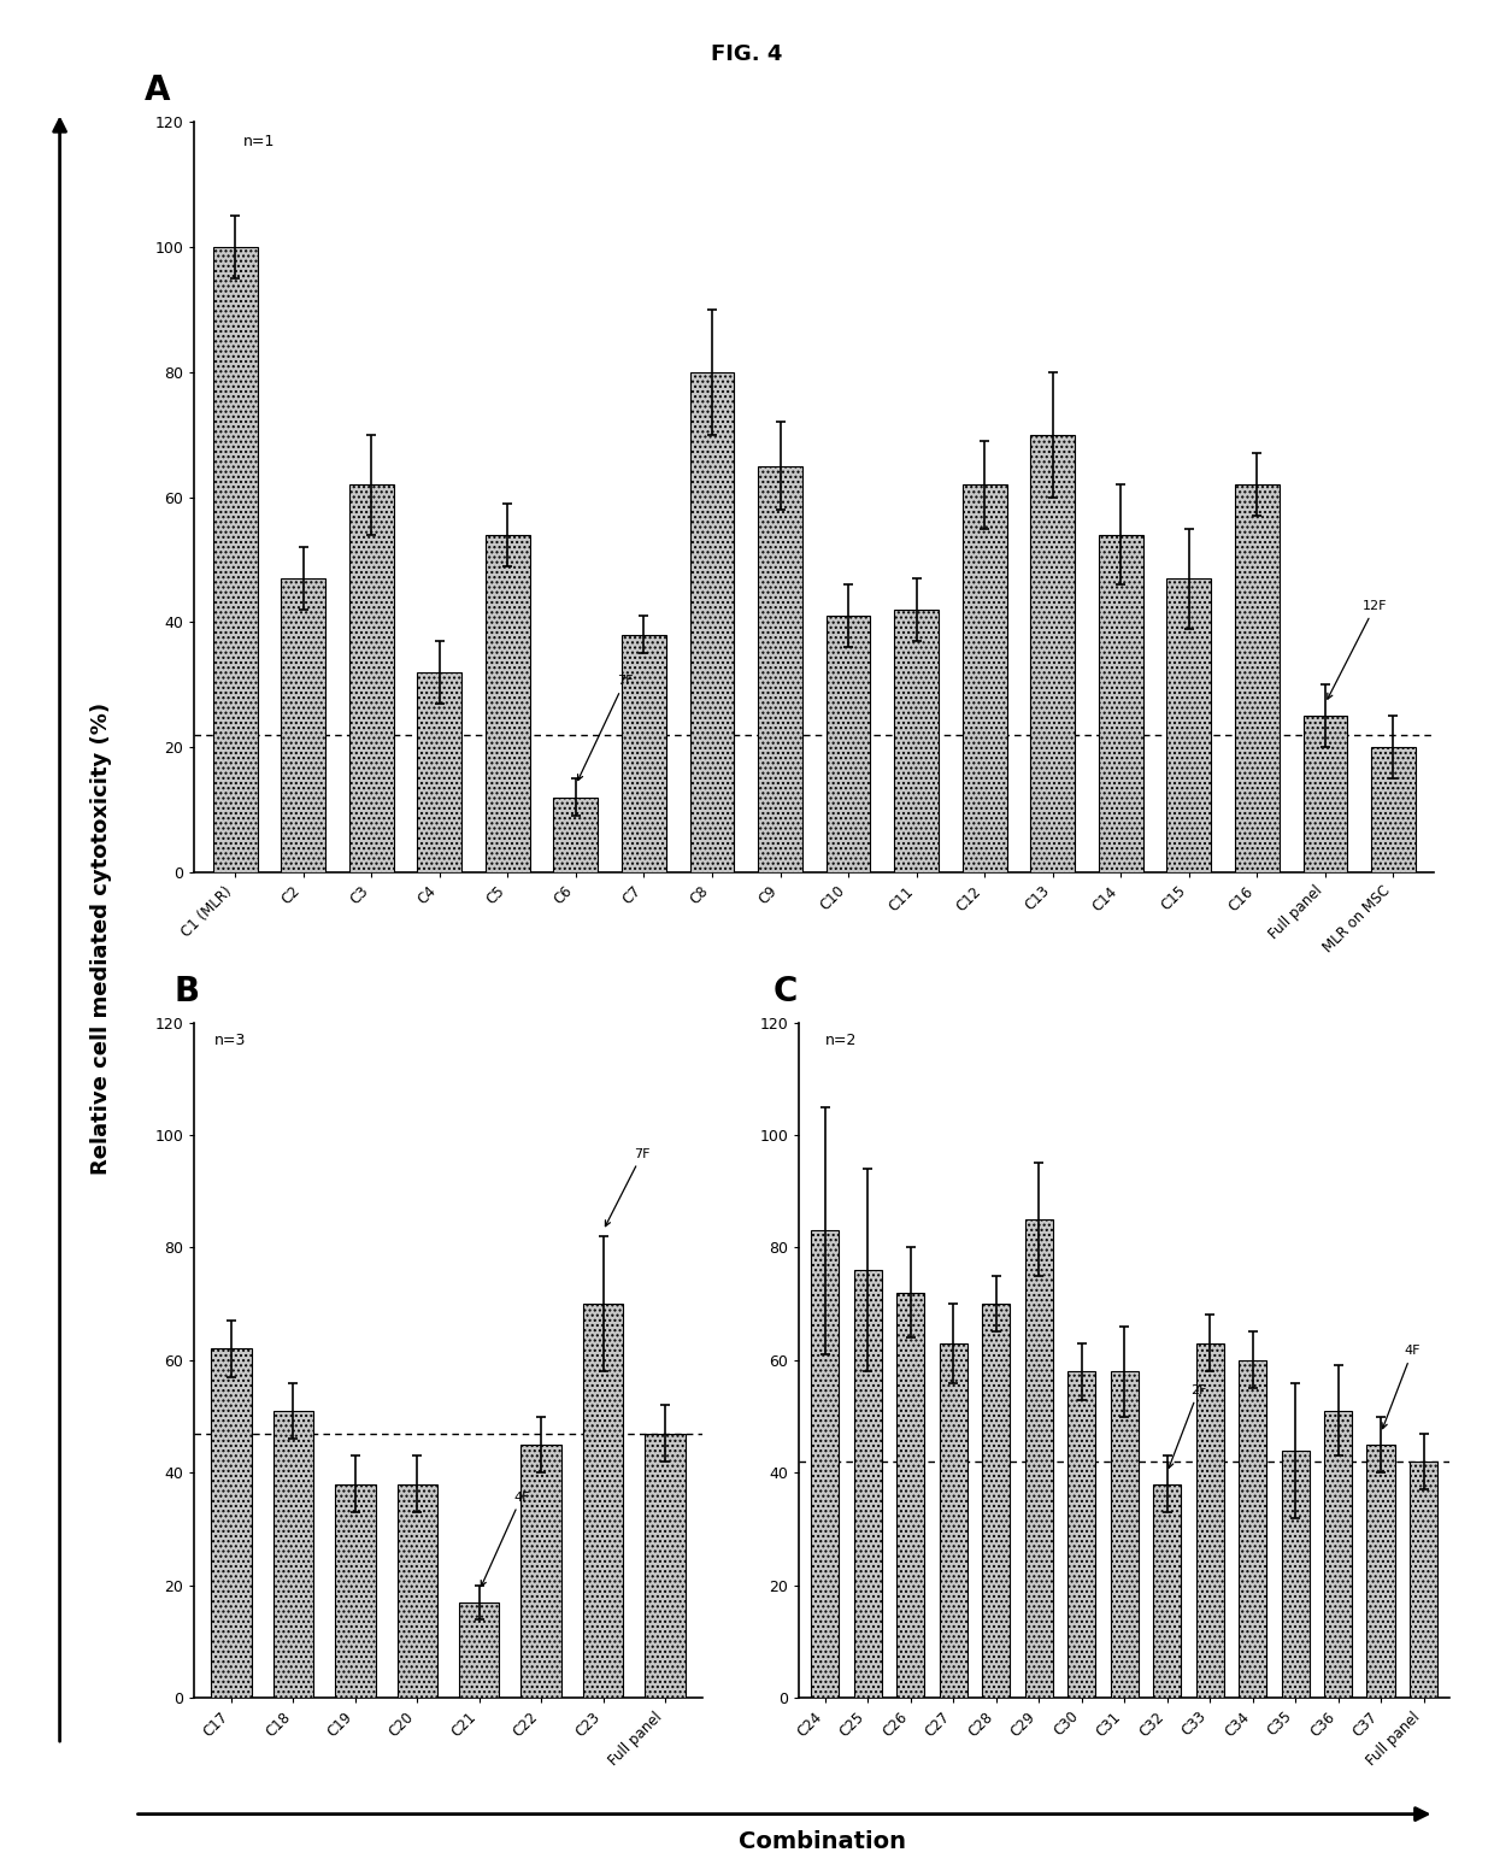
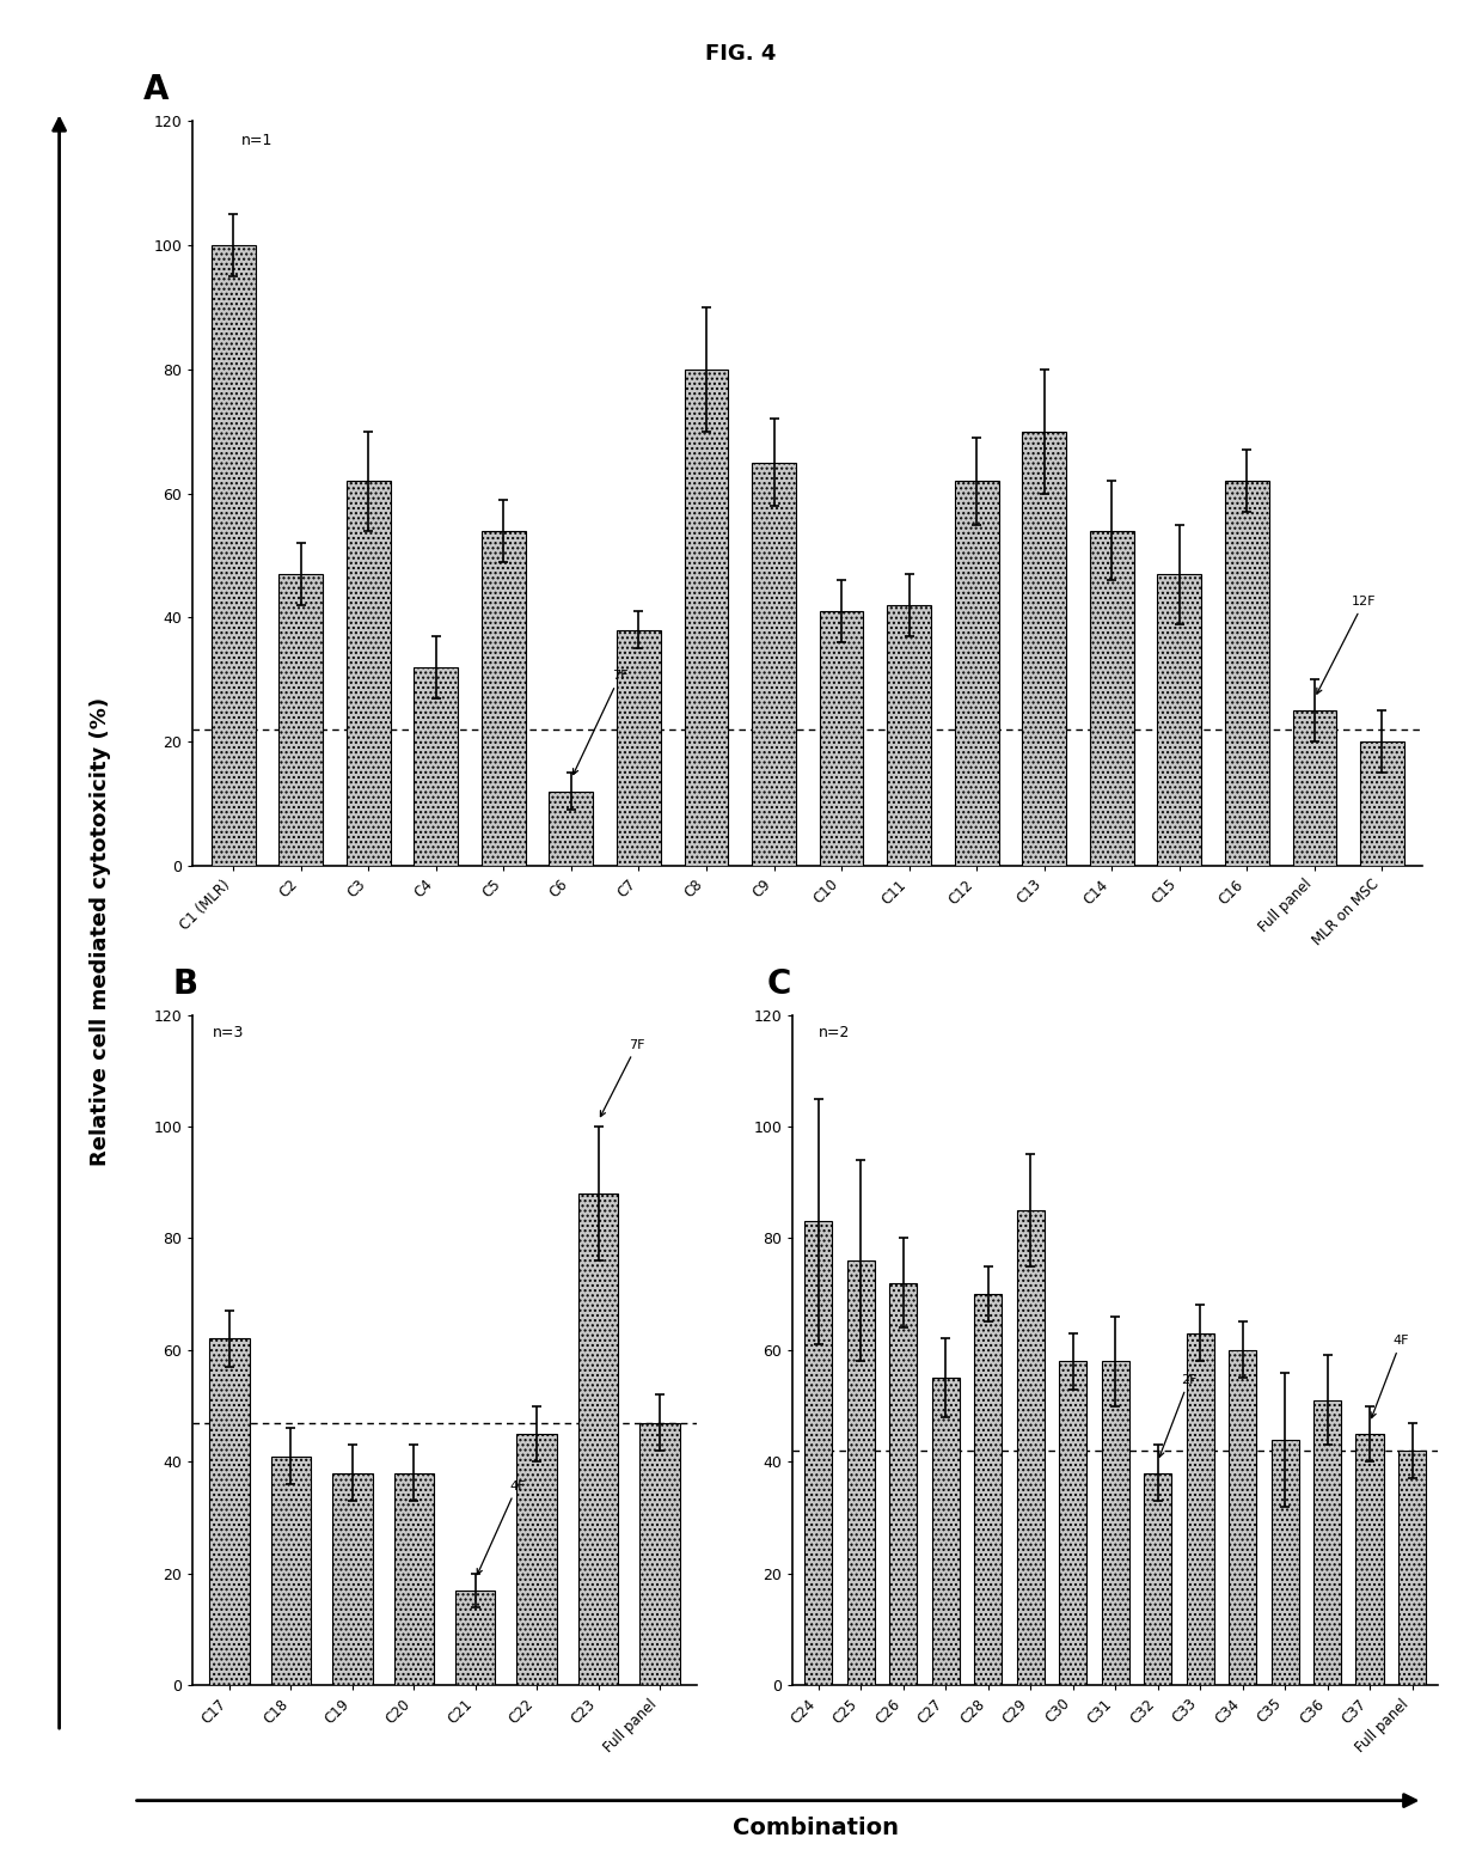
C18: 51 -> 41
C23: 70 -> 88
C27: 63 -> 55
